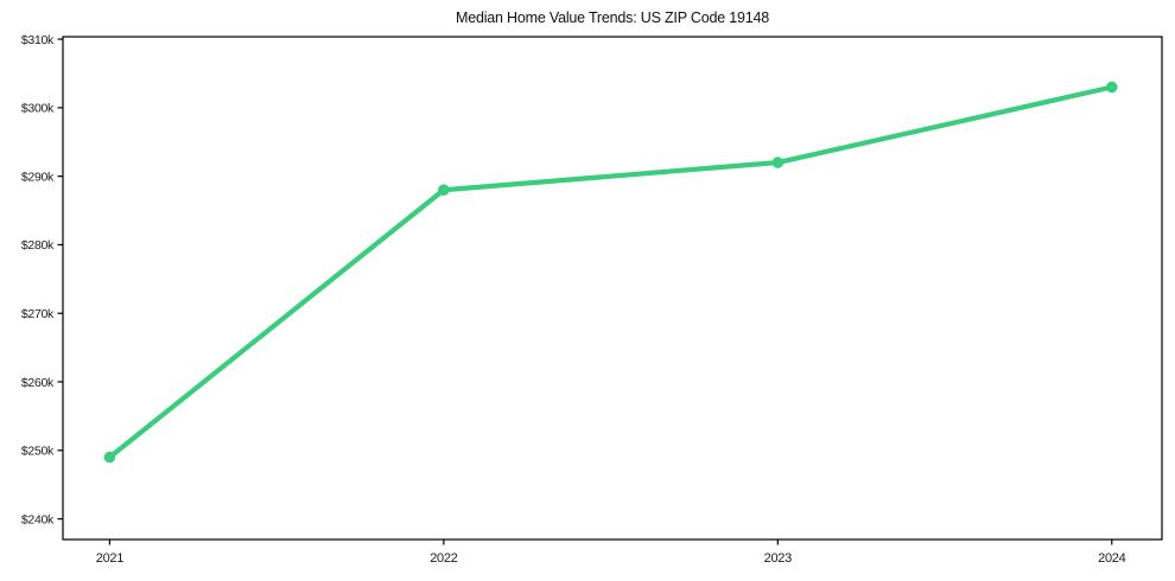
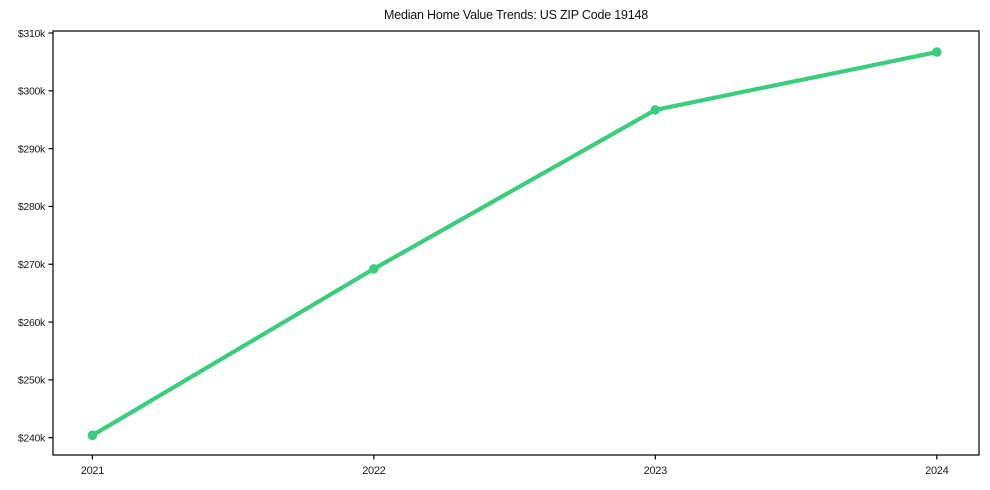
2021: $249k -> $240k
2022: $288k -> $269k
2023: $292k -> $297k
2024: $303k -> $307k
